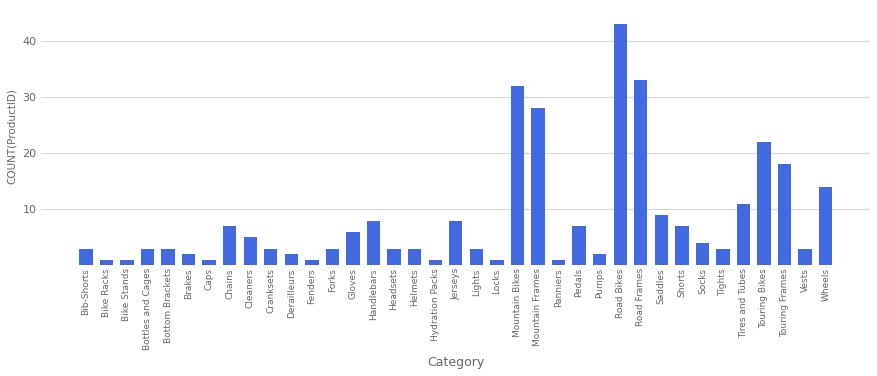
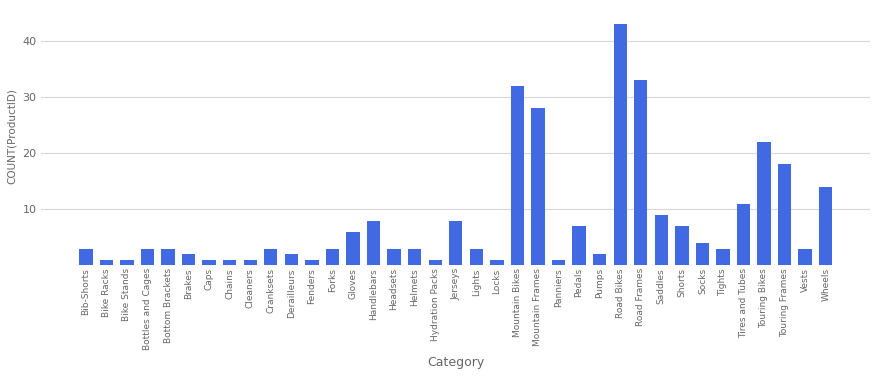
Chains: 7 -> 1
Cleaners: 5 -> 1
